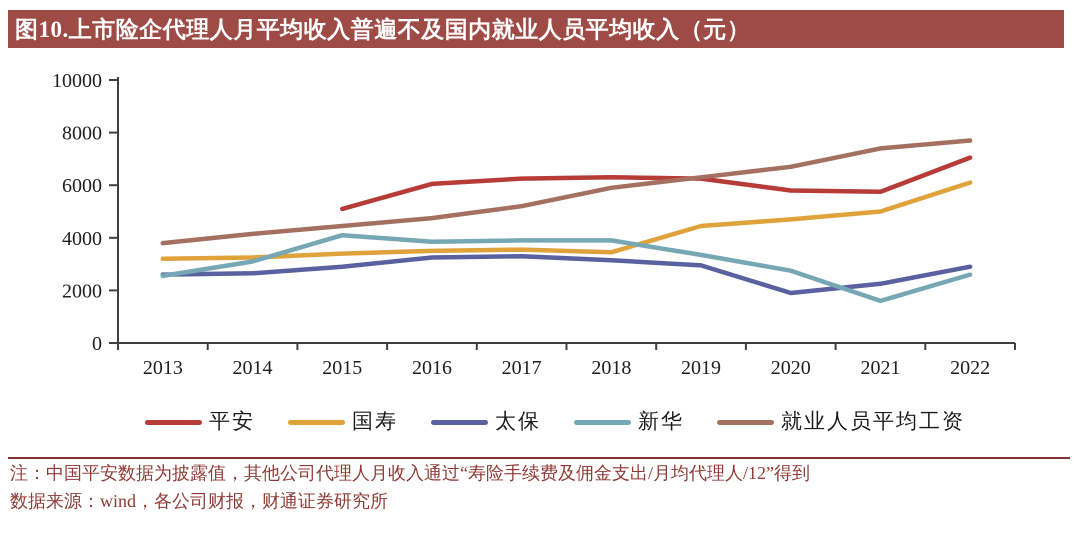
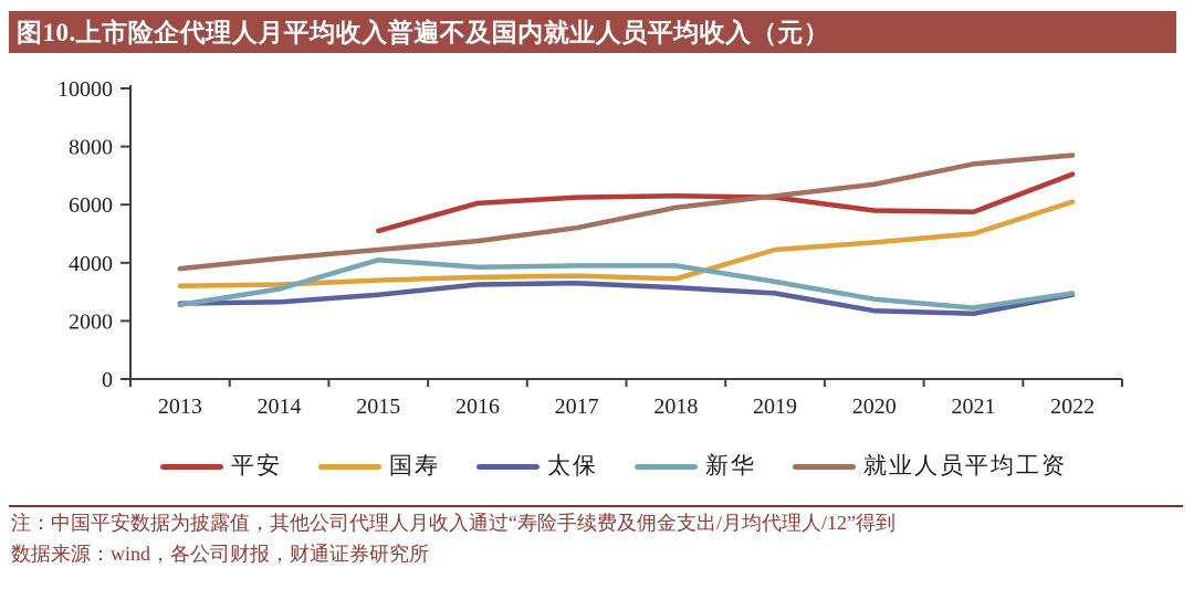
太保/2020: 1900 -> 2400
新华/2021: 1600 -> 2400
新华/2022: 2600 -> 3000
